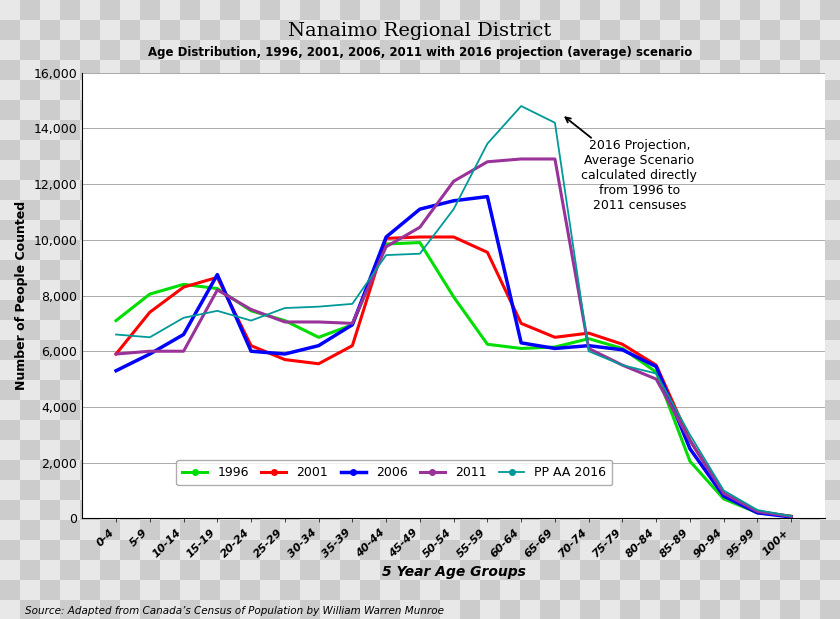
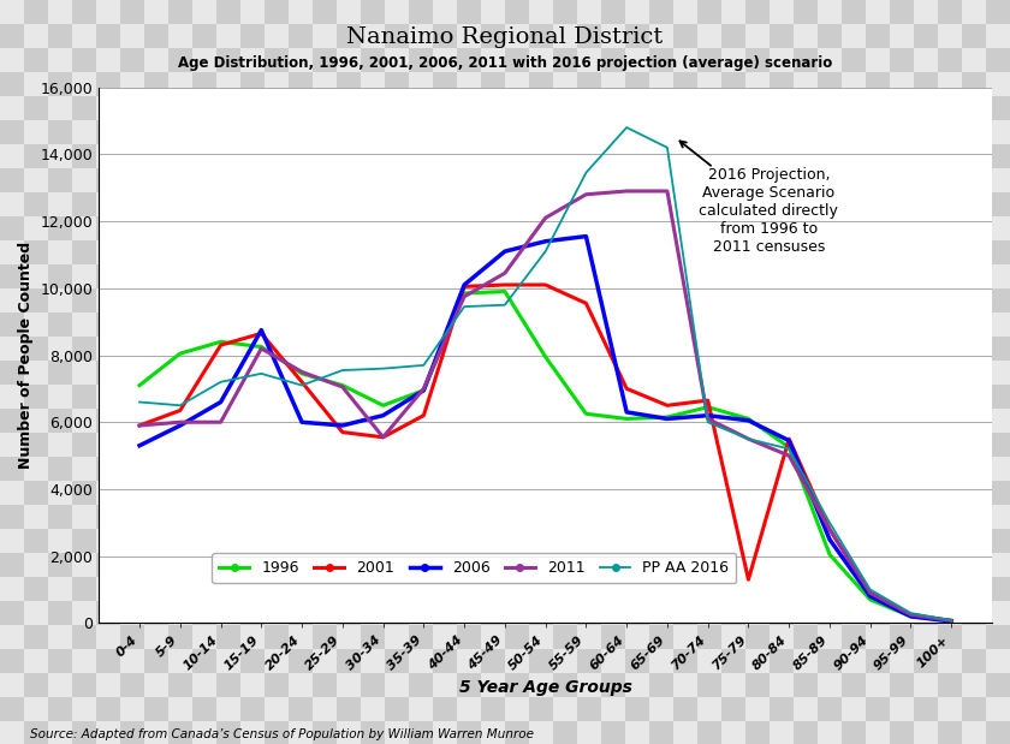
2001/5-9: 7,400 -> 6,350
2001/20-24: 6,200 -> 7,200
2011/30-34: 7,050 -> 5,550
2001/75-79: 6,250 -> 1,300
